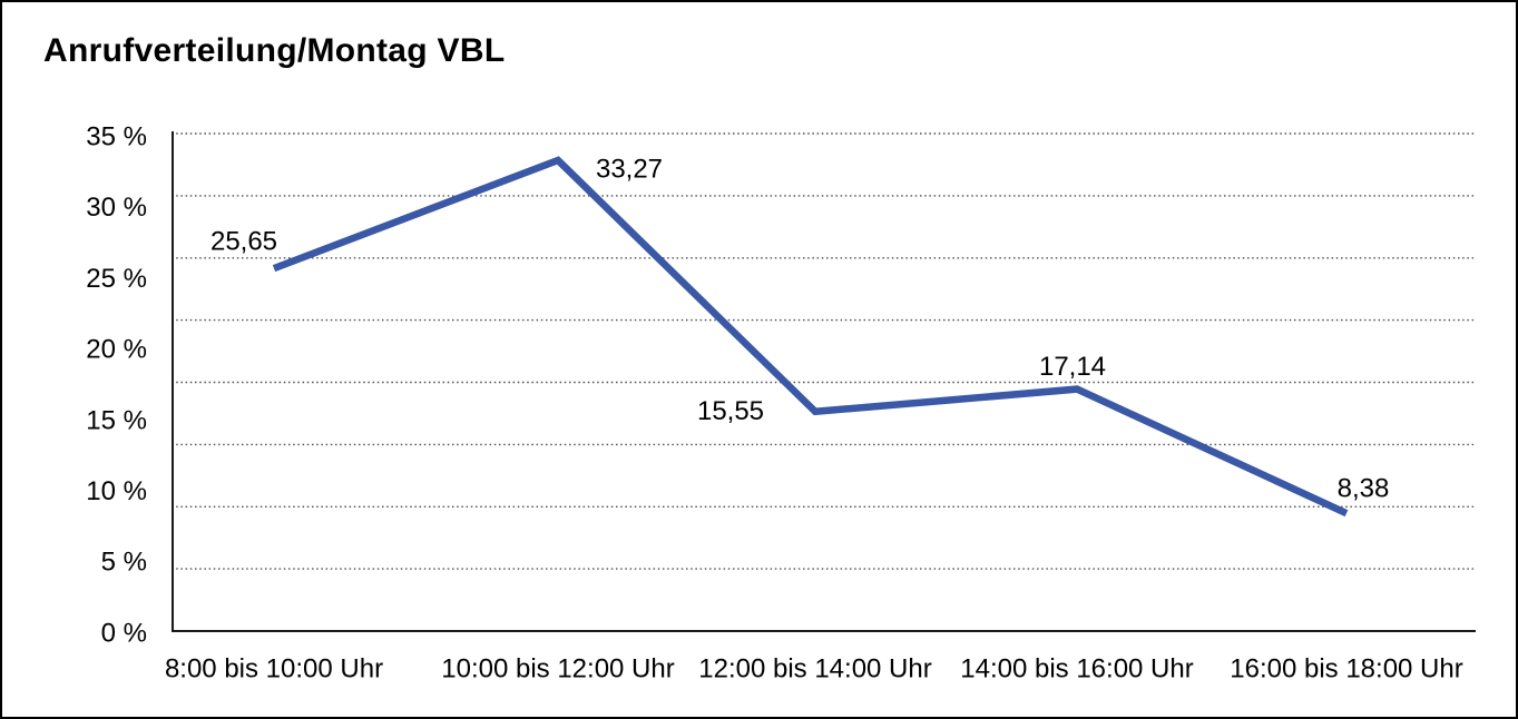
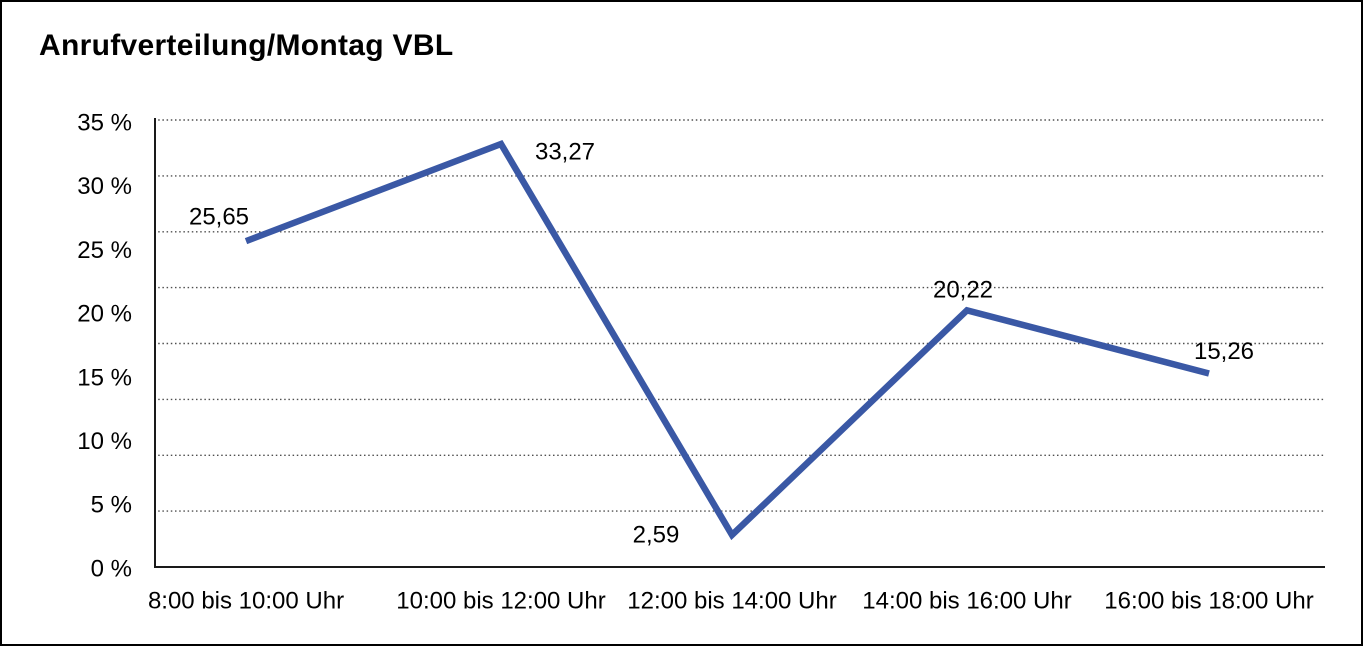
12:00 bis 14:00 Uhr: 15,55 -> 2,59
14:00 bis 16:00 Uhr: 17,14 -> 20,22
16:00 bis 18:00 Uhr: 8,38 -> 15,26
